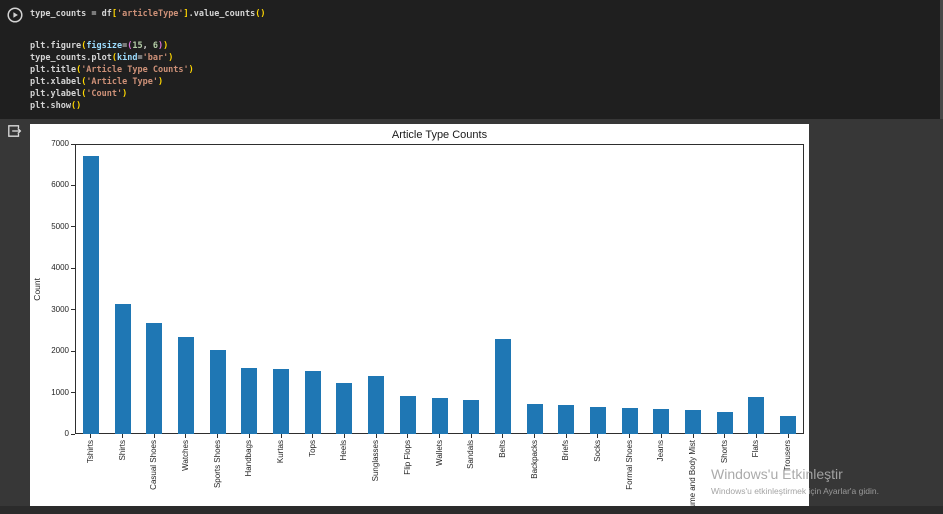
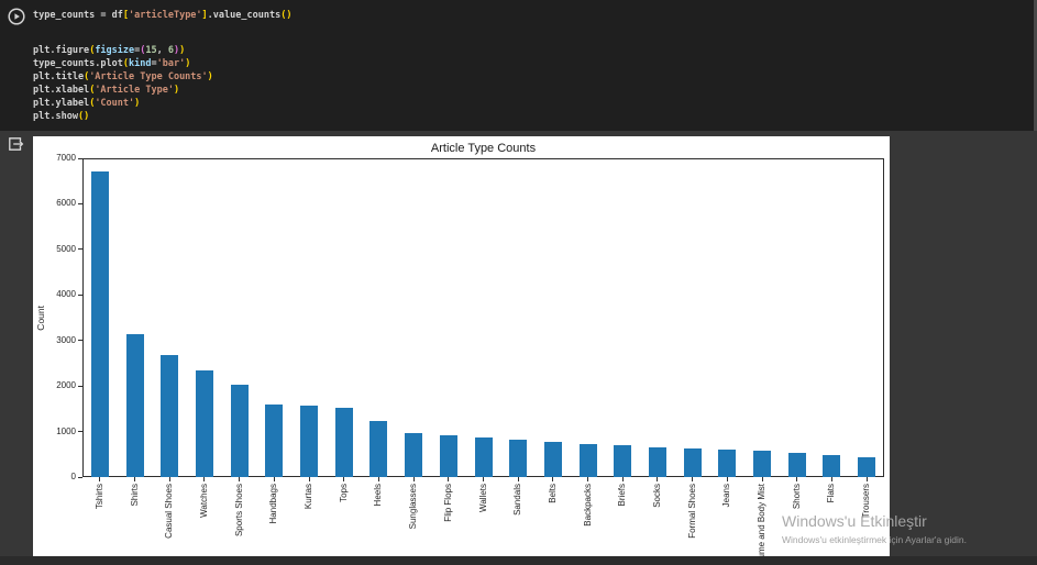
Sunglasses: 1400 -> 1000
Belts: 2300 -> 800
Flats: 900 -> 500
